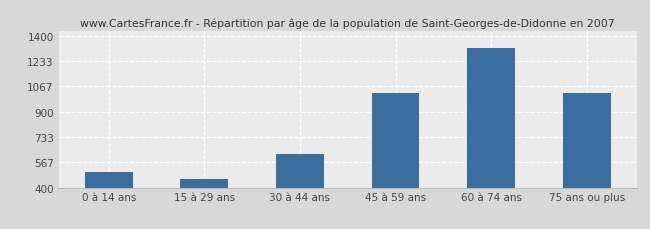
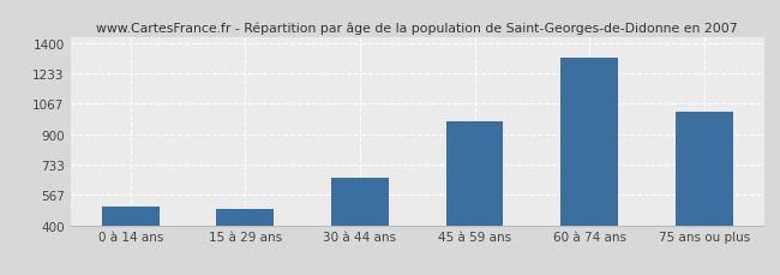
15 à 29 ans: 460 -> 490
30 à 44 ans: 620 -> 660
45 à 59 ans: 1020 -> 970
